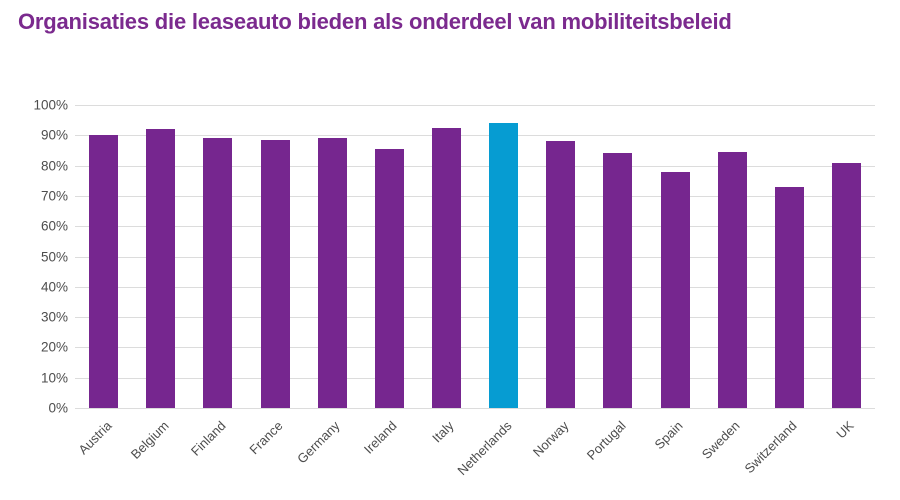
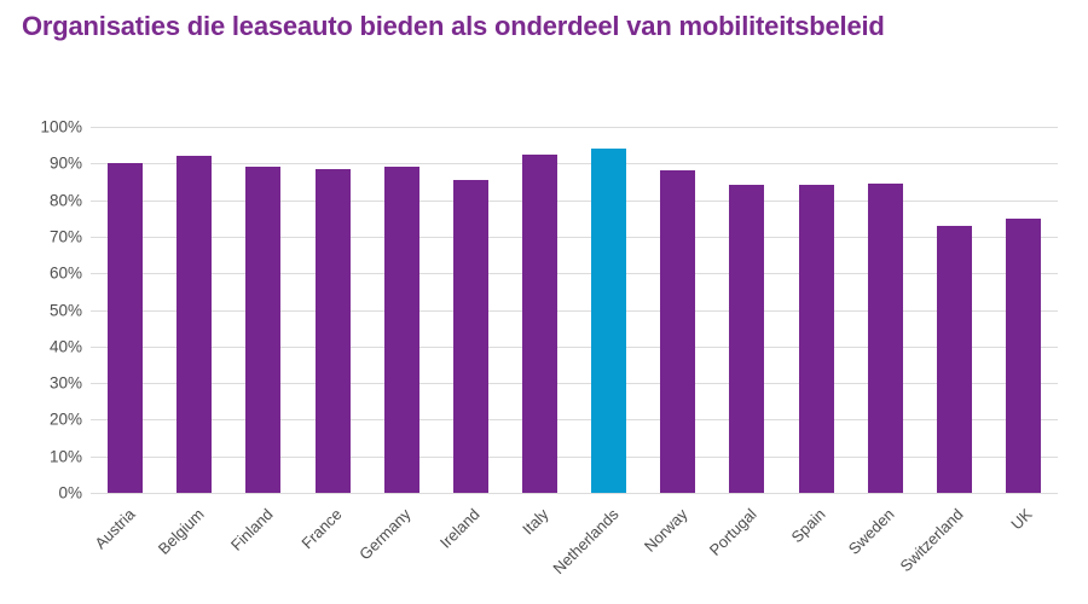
Spain: 78% -> 84%
UK: 81% -> 75%
